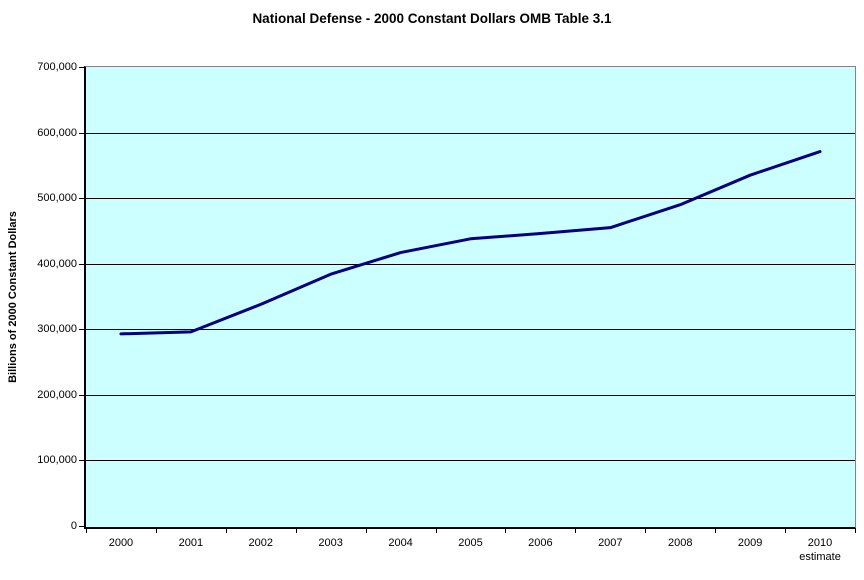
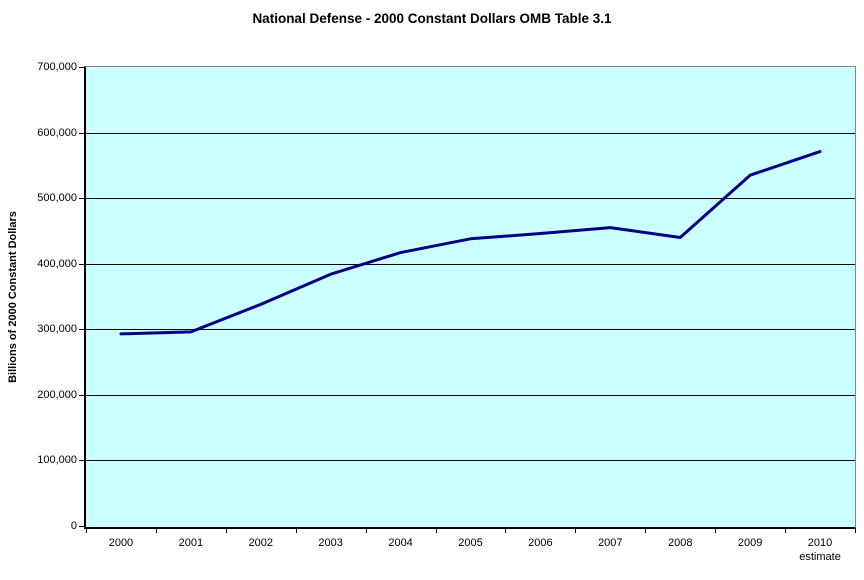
2008: 490000 -> 440000
